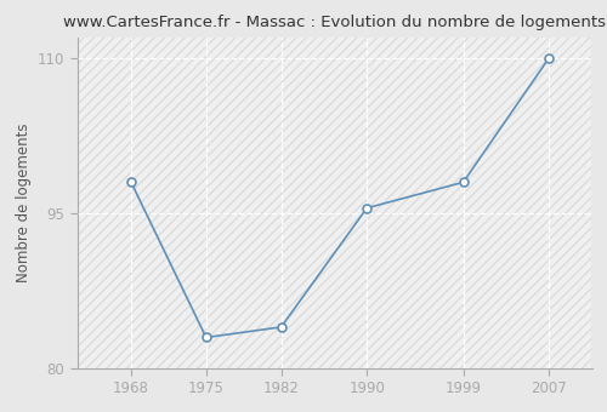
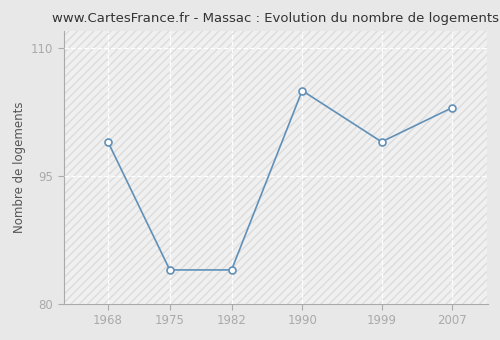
1968: 98.0 -> 99.0
1975: 83.0 -> 84.0
1990: 95.5 -> 105.0
1999: 98.0 -> 99.0
2007: 110.0 -> 103.0
